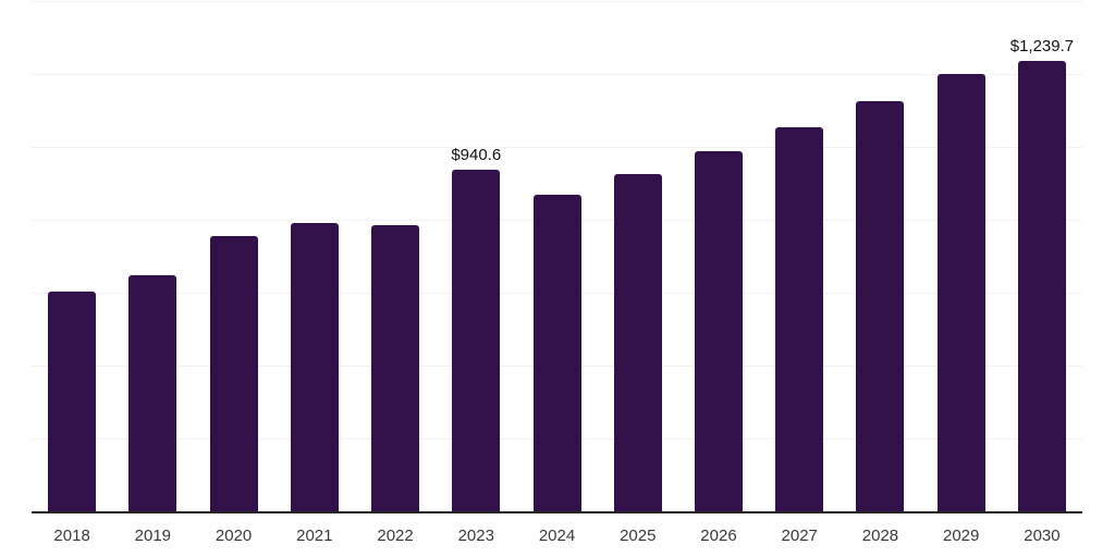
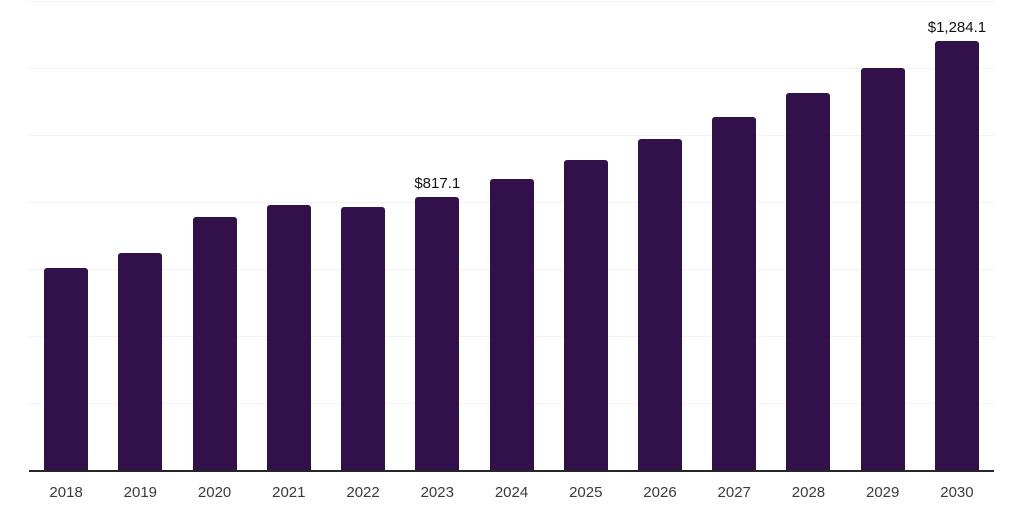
2023: $940.6 -> $817.1
2030: $1,239.7 -> $1,284.1
